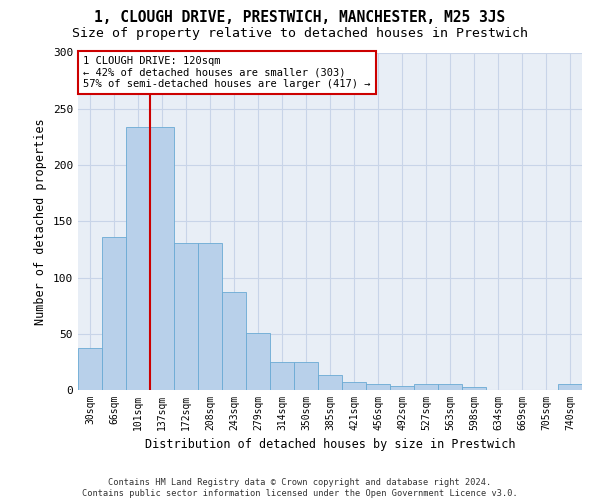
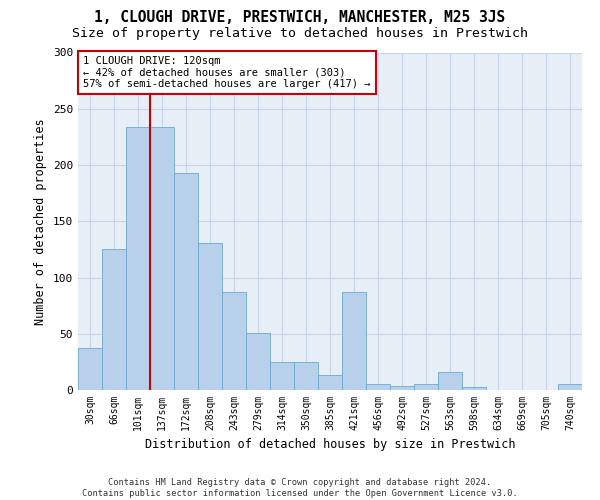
66sqm: 136 -> 125
172sqm: 131 -> 193
421sqm: 7 -> 87
563sqm: 5 -> 16
